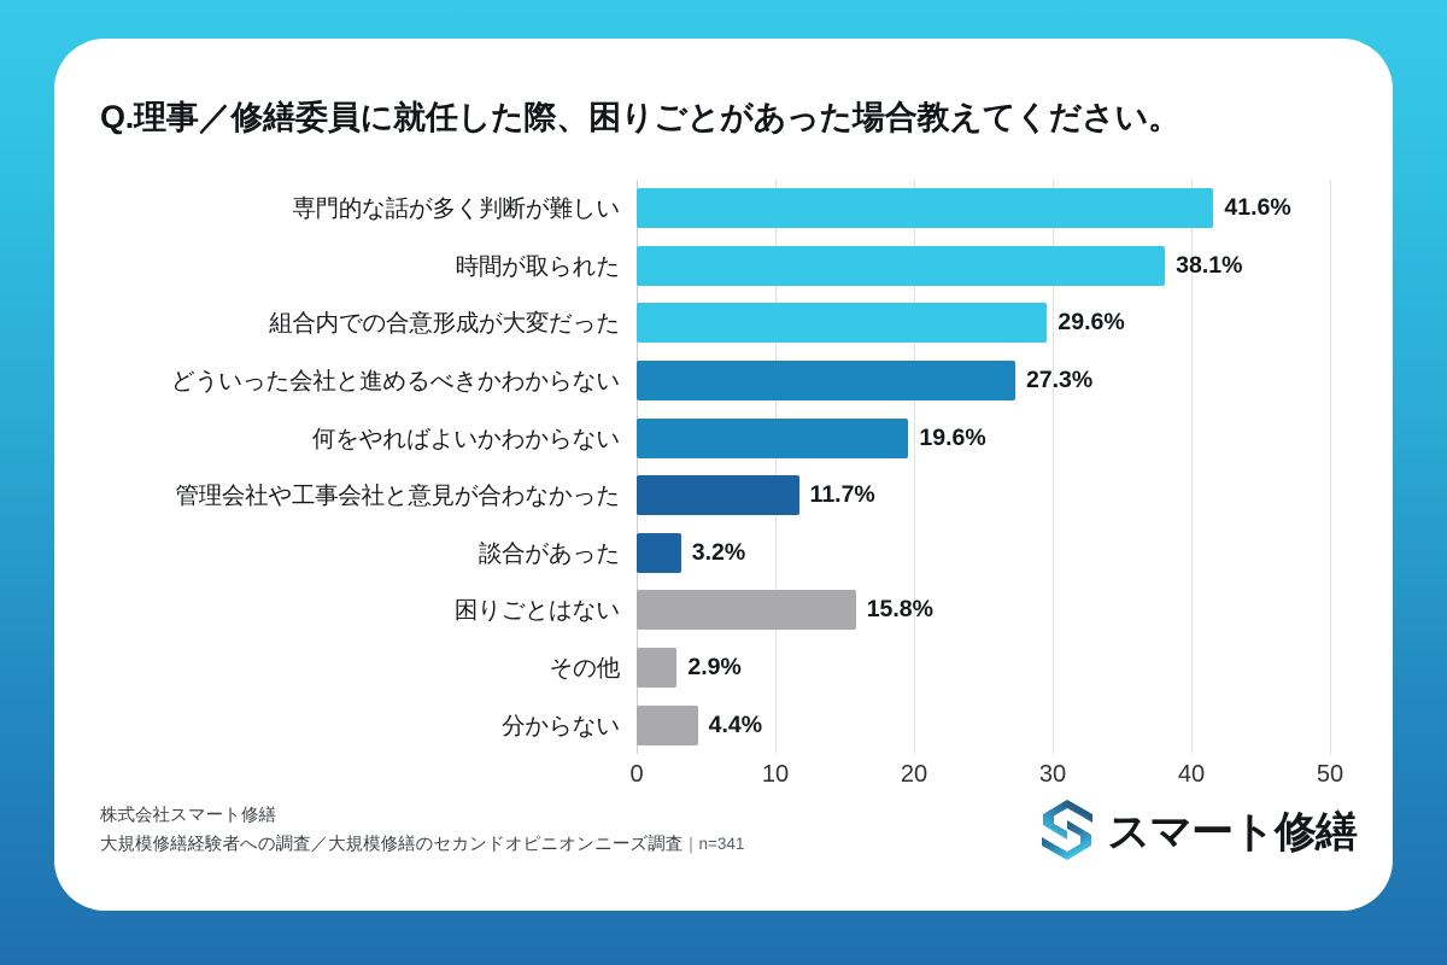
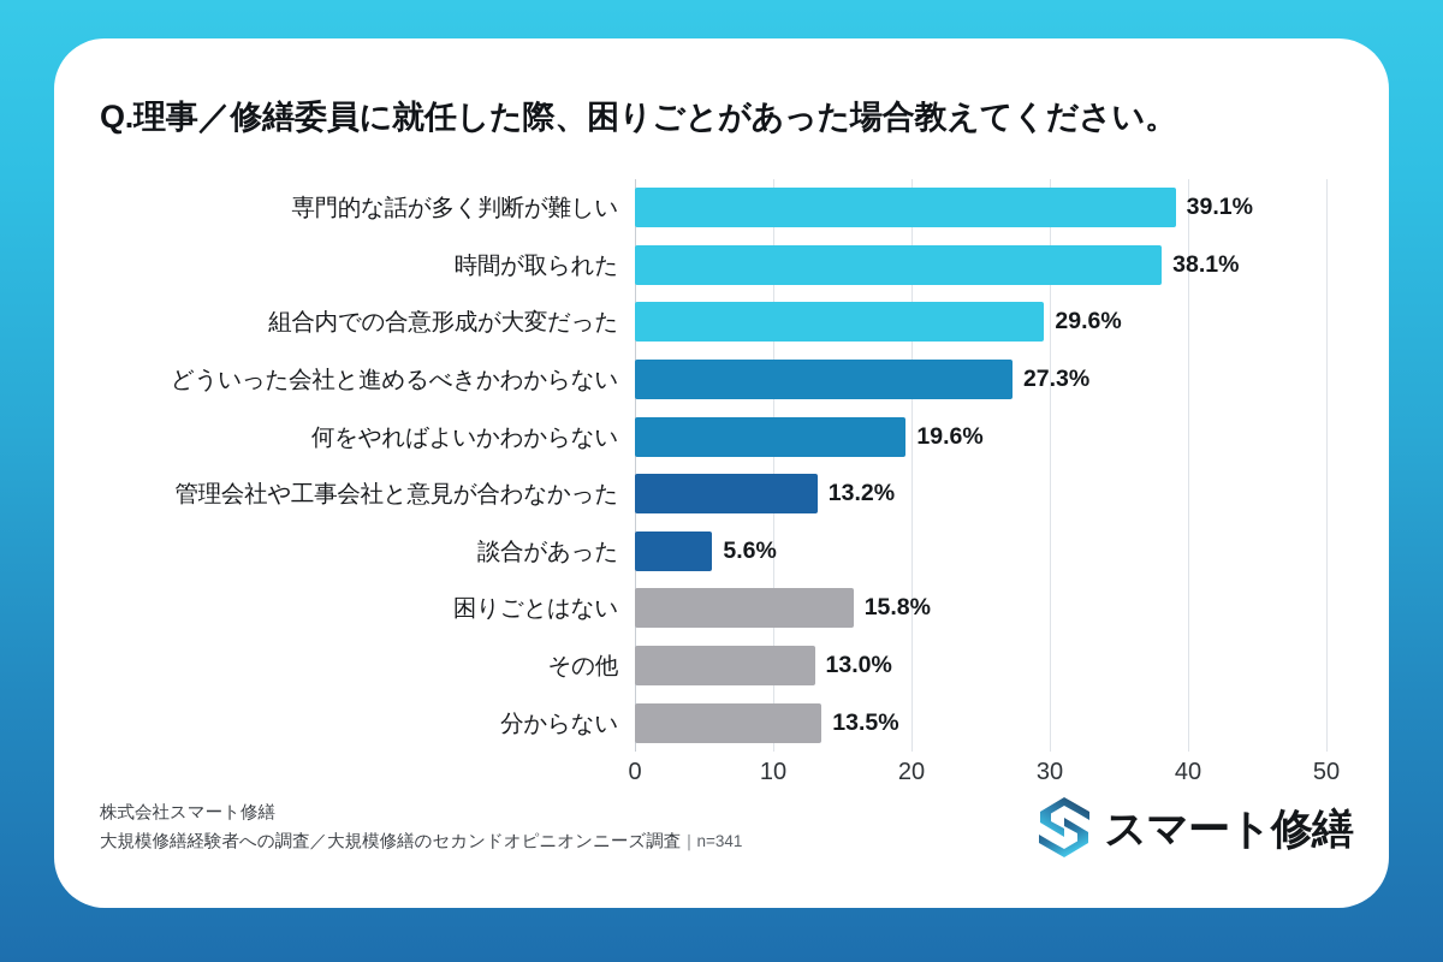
専門的な話が多く判断が難しい: 41.6% -> 39.1%
管理会社や工事会社と意見が合わなかった: 11.7% -> 13.2%
談合があった: 3.2% -> 5.6%
その他: 2.9% -> 13.0%
分からない: 4.4% -> 13.5%
